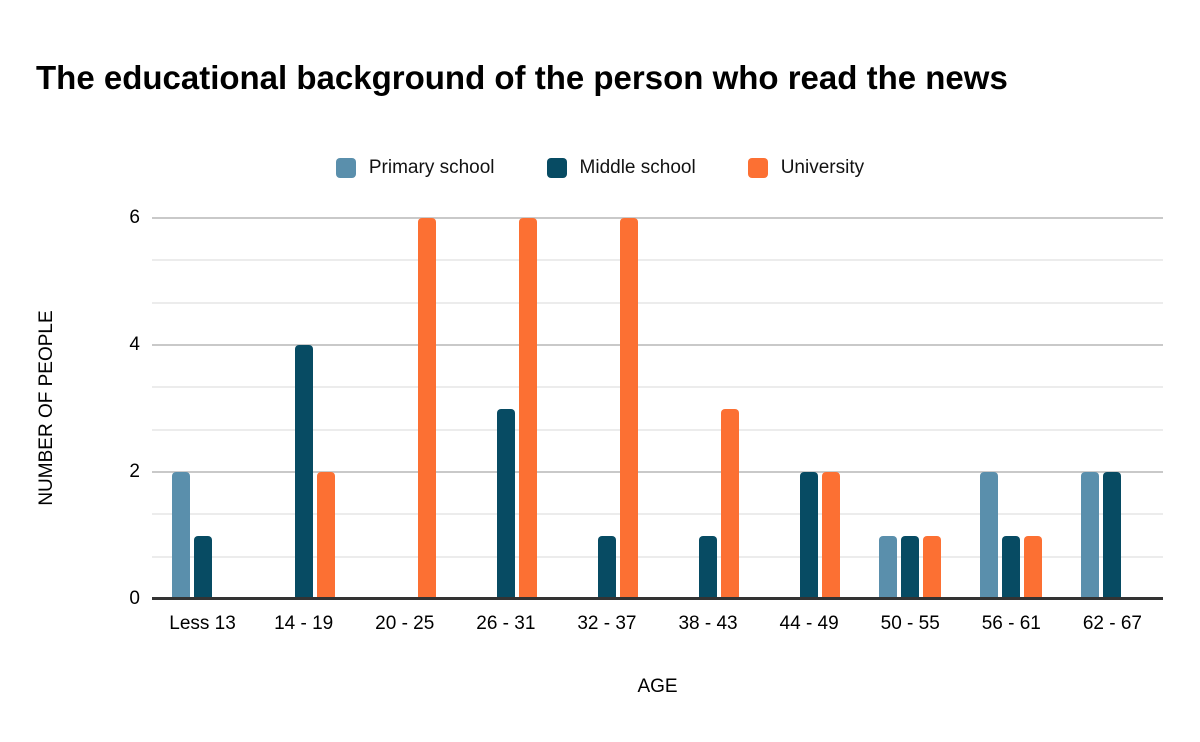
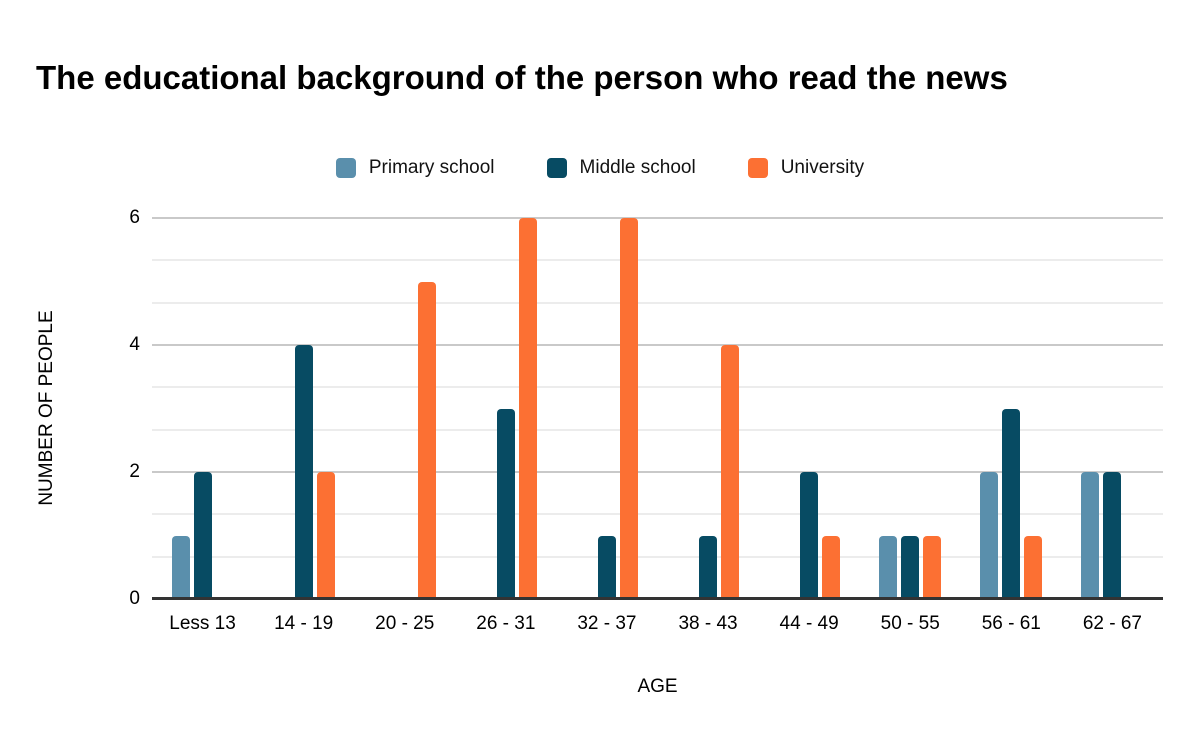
Primary school/Less 13: 2 -> 1
Middle school/Less 13: 1 -> 2
University/20 - 25: 6 -> 5
University/38 - 43: 3 -> 4
University/44 - 49: 2 -> 1
Middle school/56 - 61: 1 -> 3
